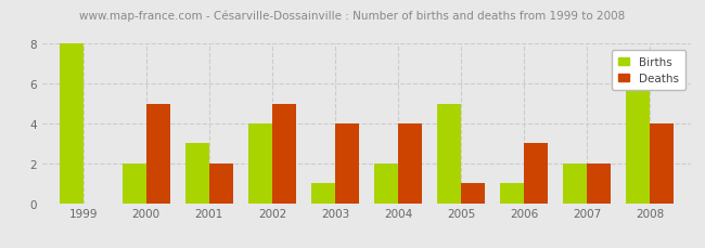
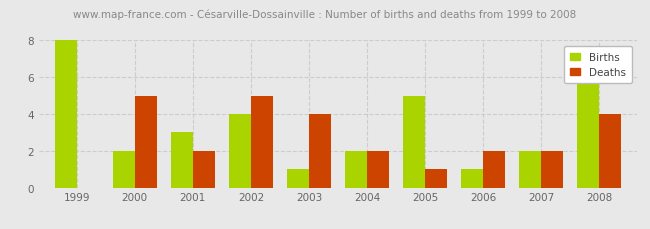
Deaths/2004: 4 -> 2
Deaths/2006: 3 -> 2
